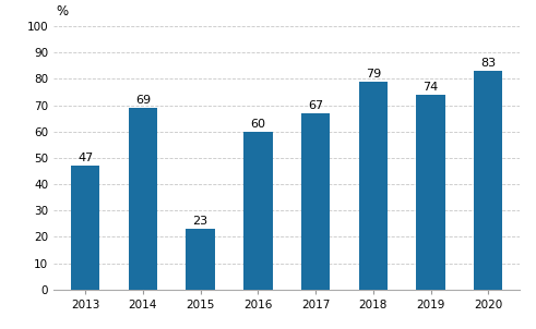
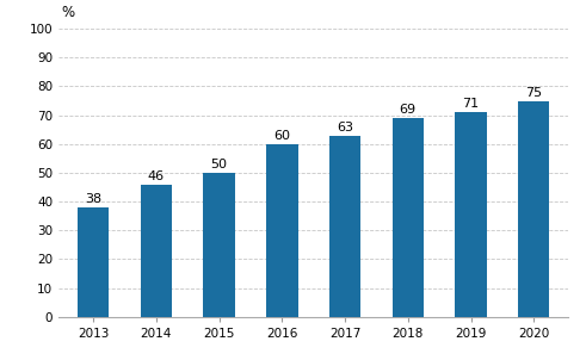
2013: 47 -> 38
2014: 69 -> 46
2015: 23 -> 50
2017: 67 -> 63
2018: 79 -> 69
2019: 74 -> 71
2020: 83 -> 75
